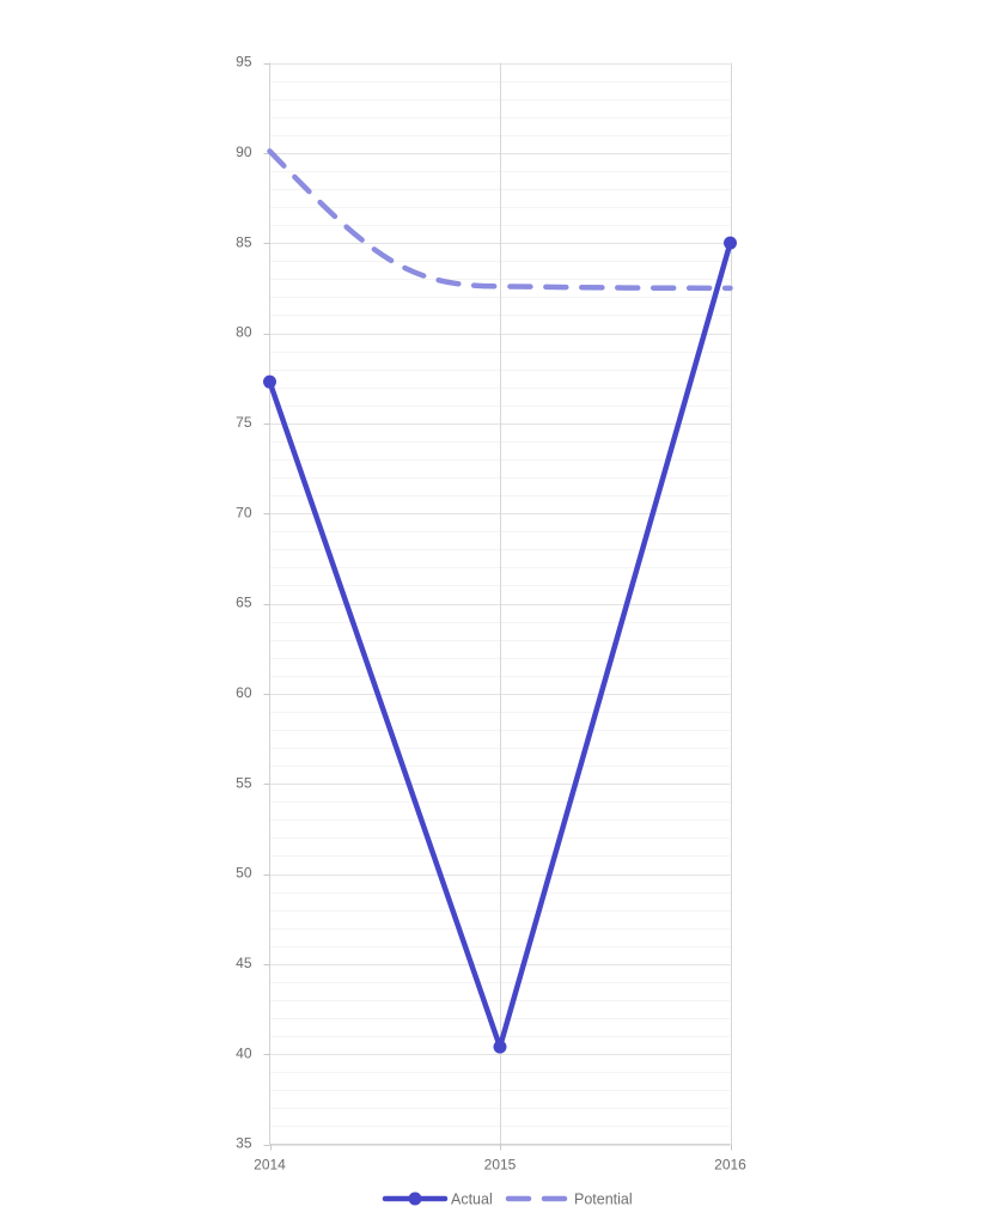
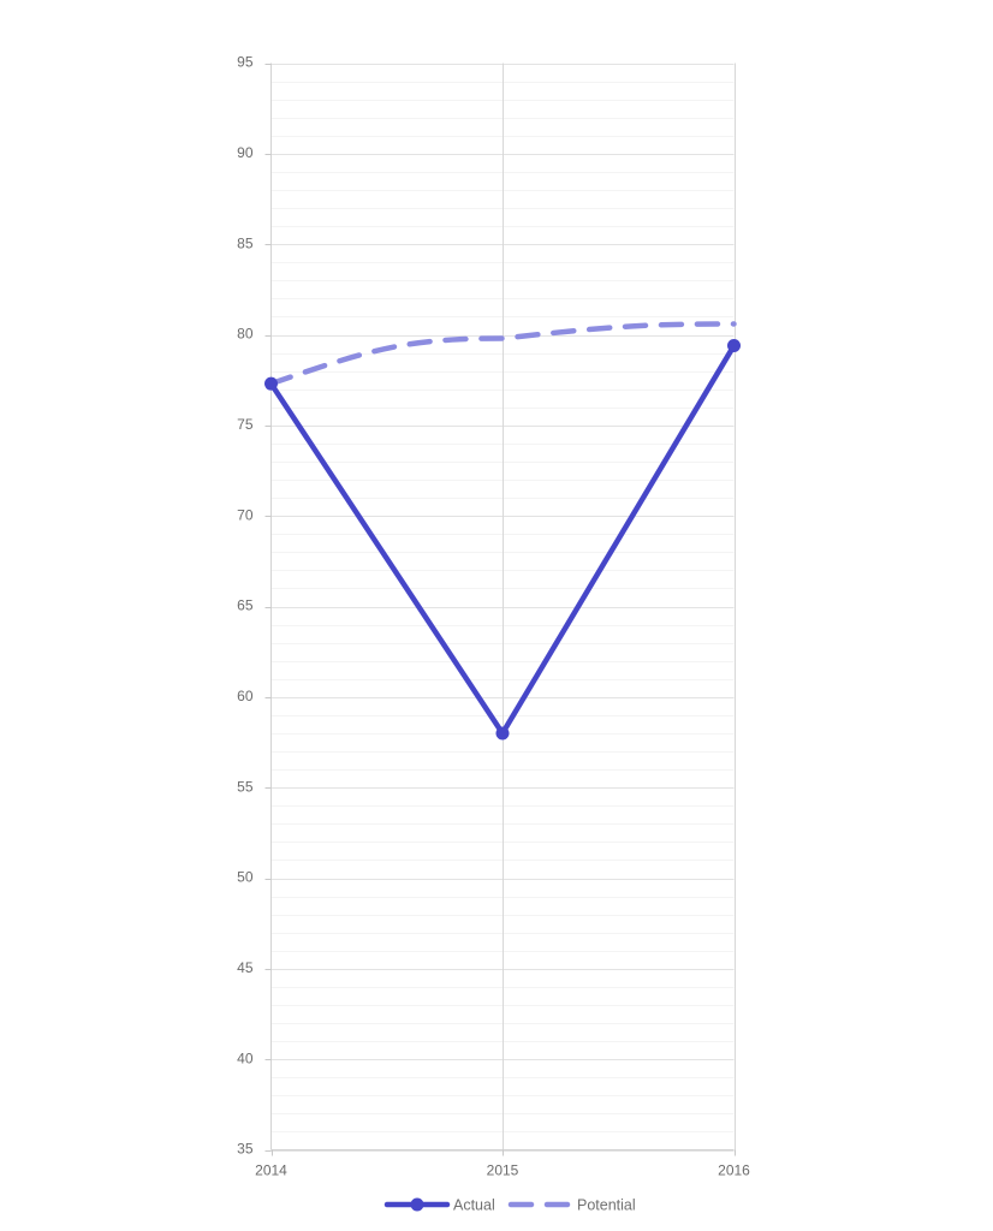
Potential/2014: 90.1 -> 77.3
Actual/2015: 40.4 -> 58.0
Potential/2015: 82.6 -> 79.8
Actual/2016: 85.0 -> 79.4
Potential/2016: 82.5 -> 80.6
